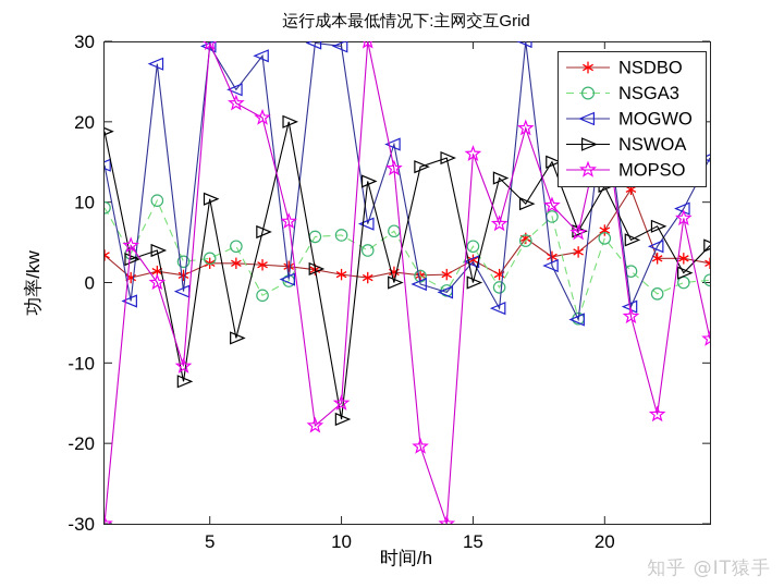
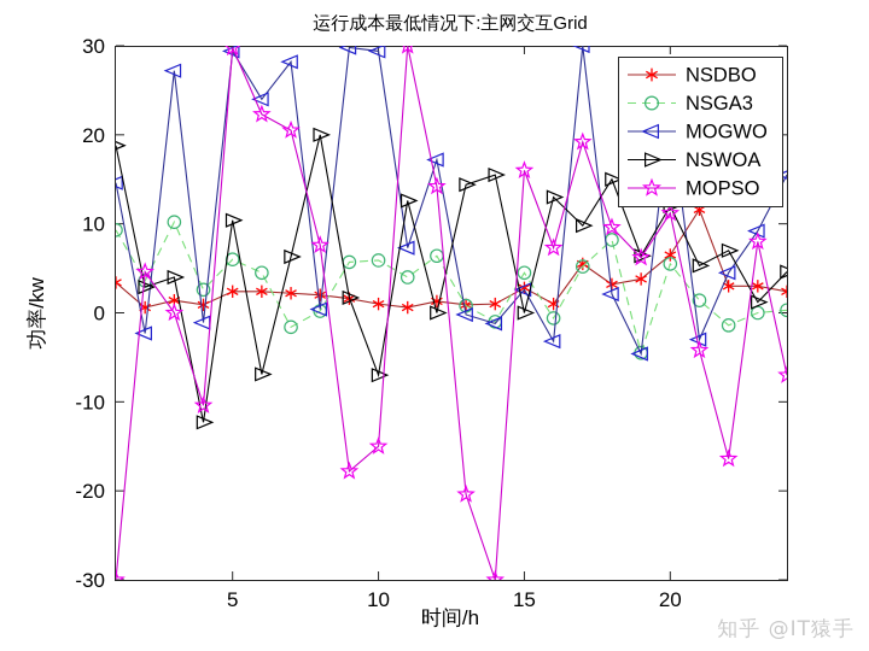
NSGA3/5: 3 -> 6
NSWOA/10: -17 -> -7
MOPSO/20: 21 -> 11
